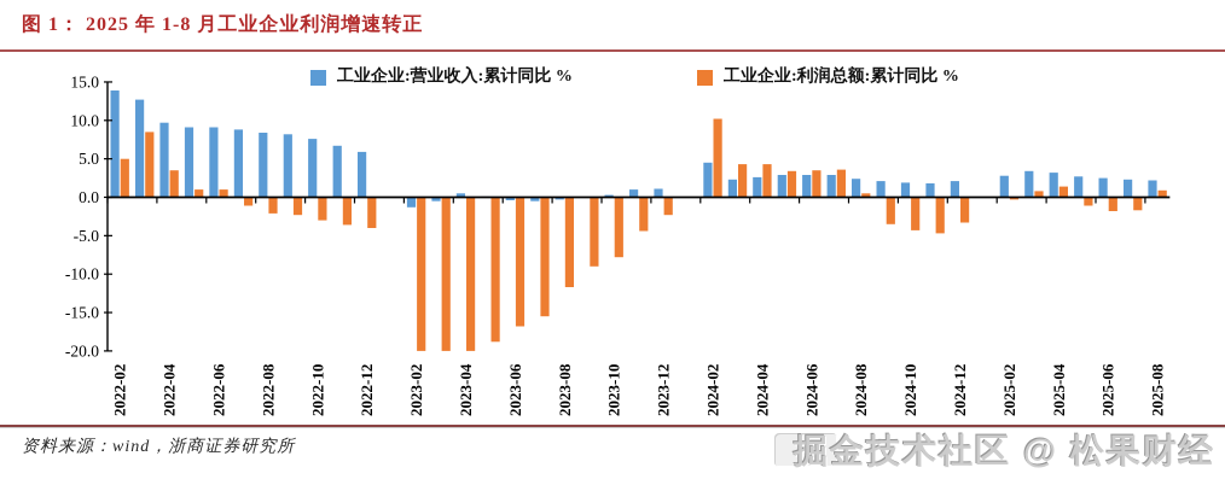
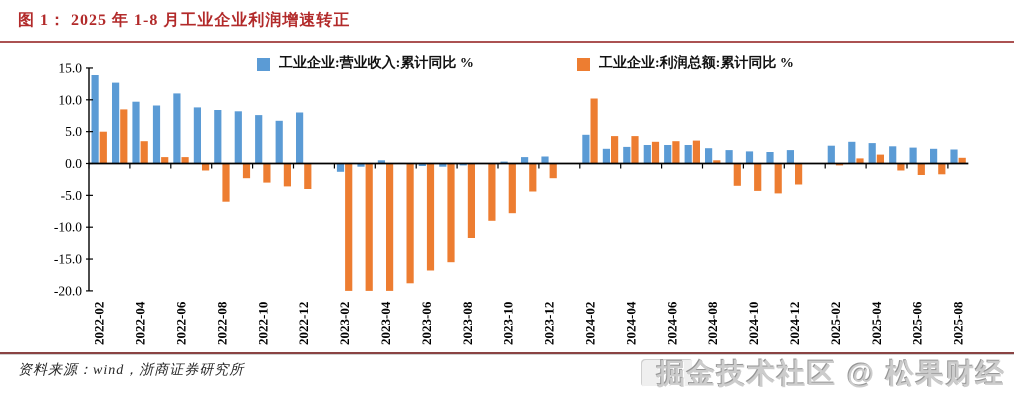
工业企业:营业收入:累计同比 %/2022-06: 9 -> 11
工业企业:利润总额:累计同比 %/2022-08: -2 -> -6
工业企业:营业收入:累计同比 %/2022-12: 6 -> 8
